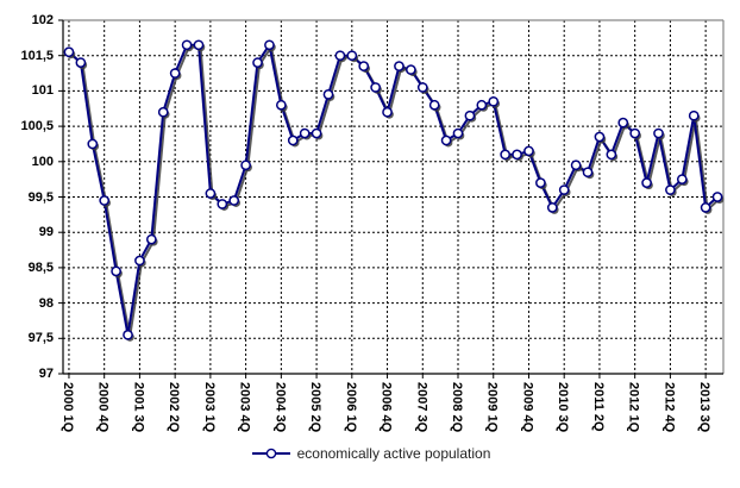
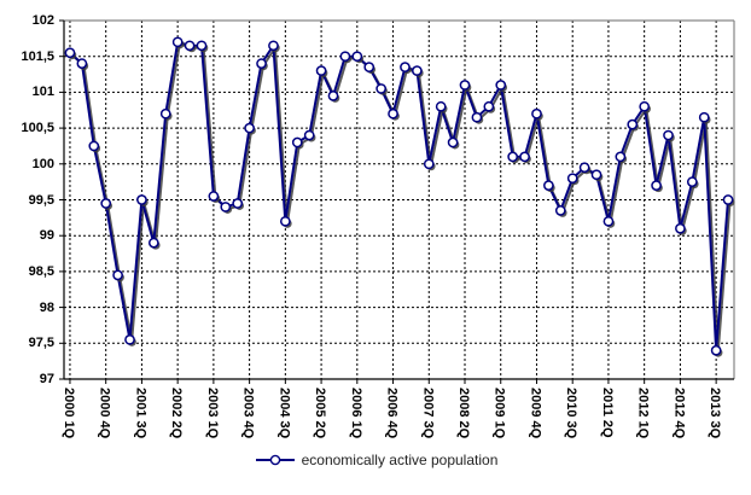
2001 3Q: 98.6 -> 99.5
2002 2Q: 101.2 -> 101.7
2003 4Q: 100.0 -> 100.5
2004 3Q: 100.8 -> 99.2
2005 2Q: 100.4 -> 101.3
2007 3Q: 101.0 -> 100.0
2008 2Q: 100.4 -> 101.1
2009 1Q: 100.8 -> 101.1
2009 4Q: 100.2 -> 100.7
2010 3Q: 99.6 -> 99.8
2011 2Q: 100.3 -> 99.2
2012 1Q: 100.4 -> 100.8
2012 4Q: 99.6 -> 99.1
2013 3Q: 99.3 -> 97.4
